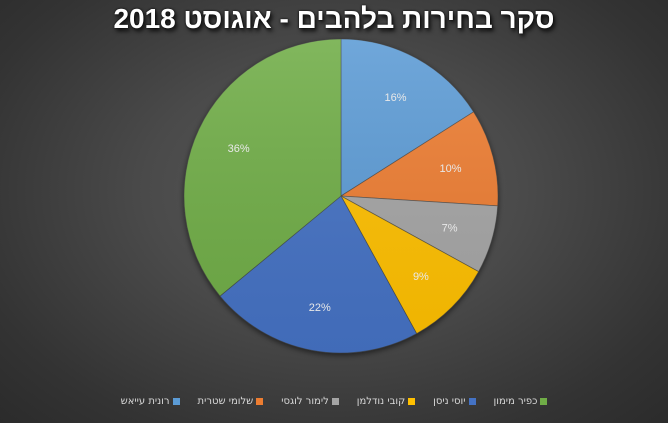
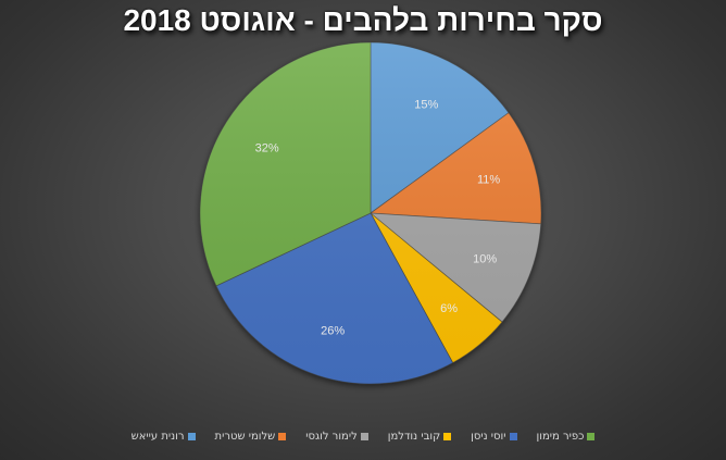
רונית עייאש: 16% -> 15%
שלומי שטרית: 10% -> 11%
לימור לוגסי: 7% -> 10%
קובי נודלמן: 9% -> 6%
יוסי ניסן: 22% -> 26%
כפיר מימון: 36% -> 32%
